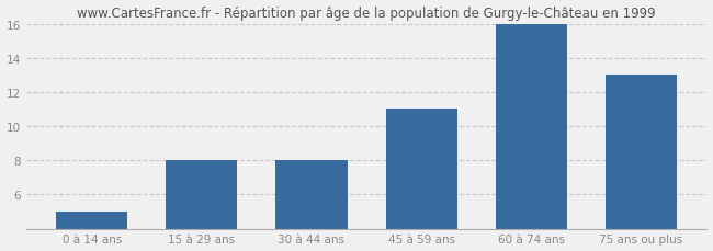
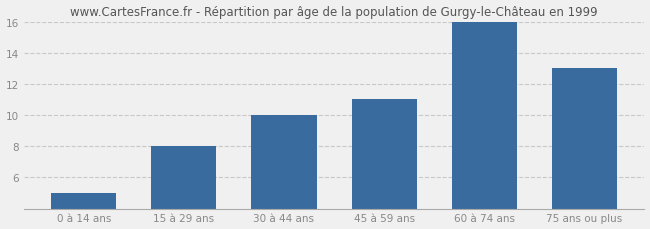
30 à 44 ans: 8 -> 10
